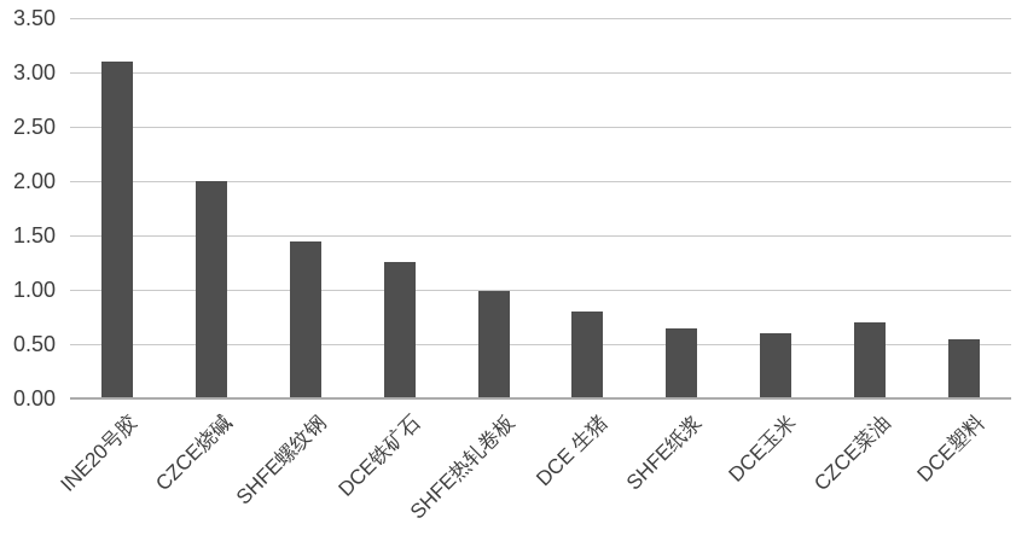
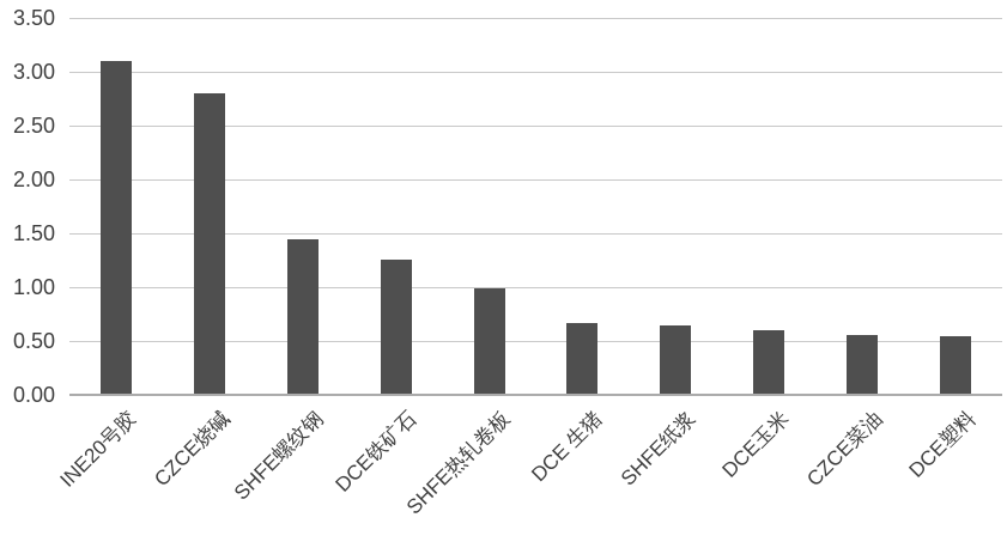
CZCE烧碱: 2.0 -> 2.8
DCE 生猪: 0.8 -> 0.7
CZCE菜油: 0.7 -> 0.6
